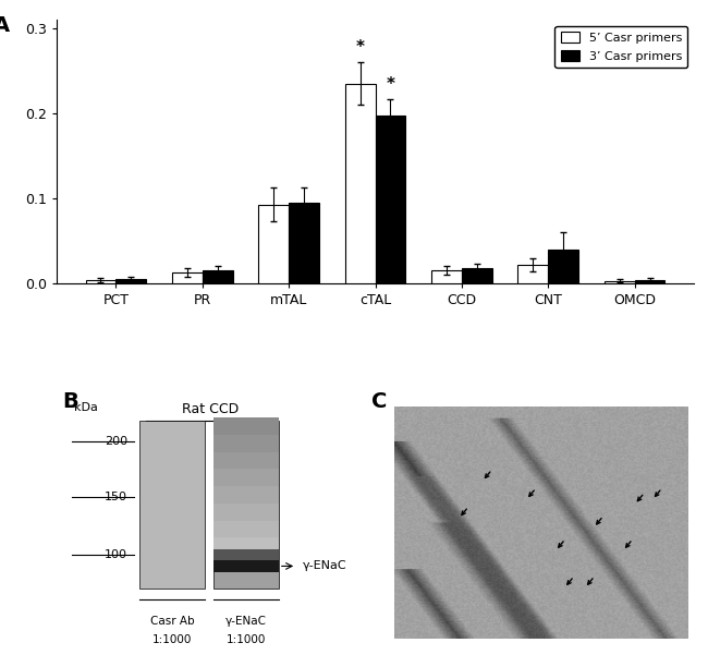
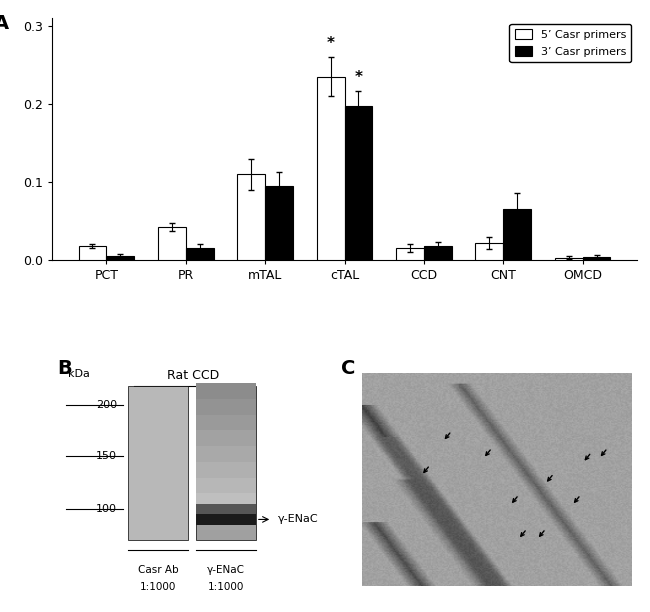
5’ Casr primers/PCT: 0.004 -> 0.018
5’ Casr primers/PR: 0.013 -> 0.042
5’ Casr primers/mTAL: 0.093 -> 0.110
3’ Casr primers/CNT: 0.040 -> 0.066
